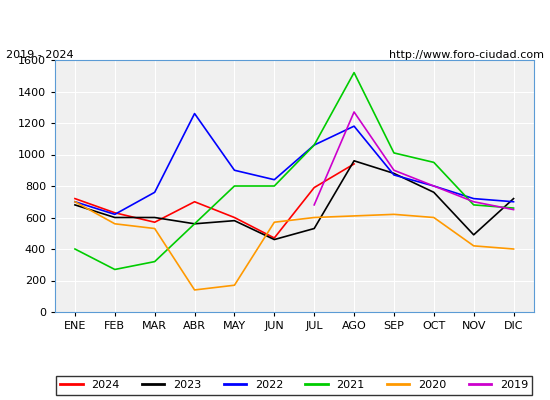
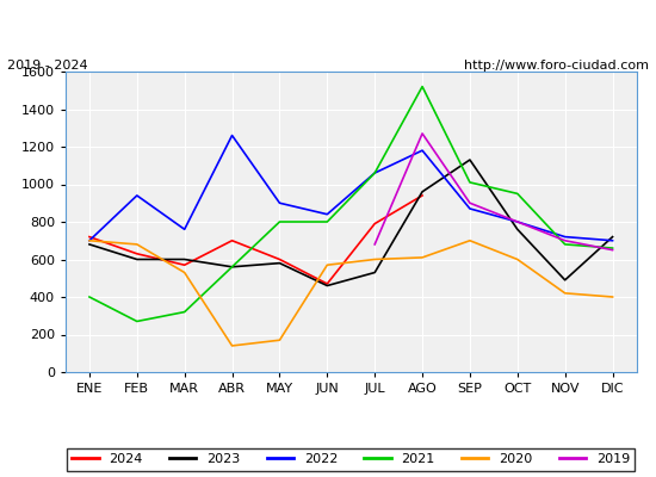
2022/FEB: 620 -> 940
2020/FEB: 560 -> 680
2023/SEP: 880 -> 1130
2020/SEP: 620 -> 700
